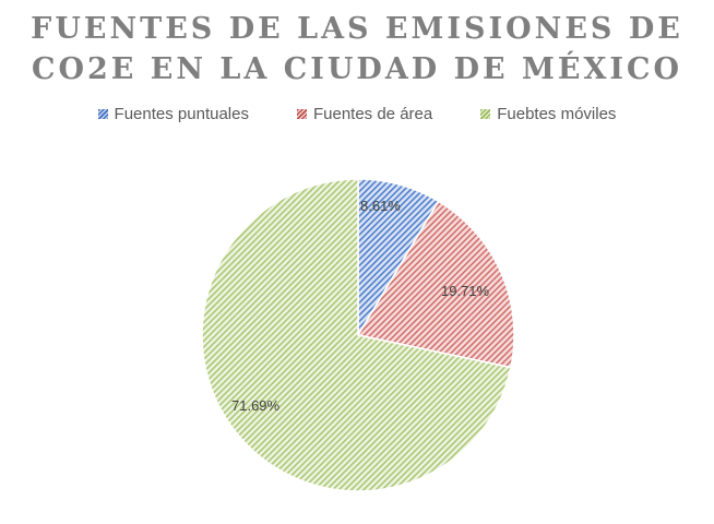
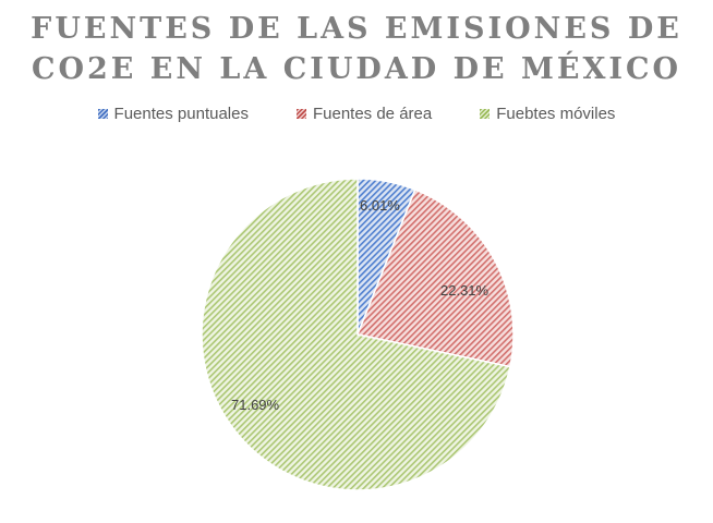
Fuentes puntuales: 8.61% -> 6.01%
Fuentes de área: 19.71% -> 22.31%
